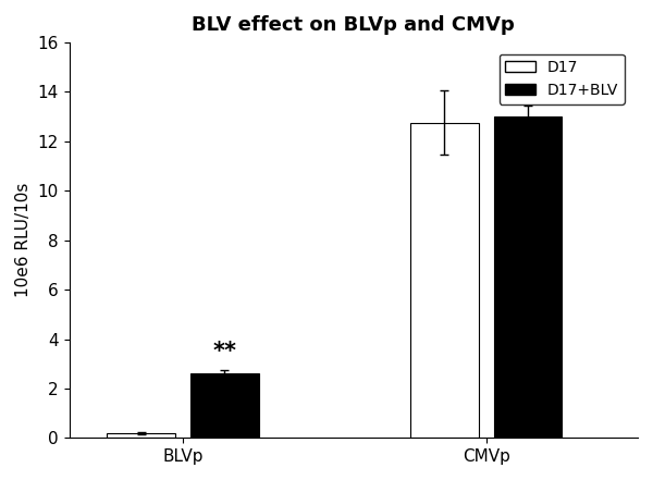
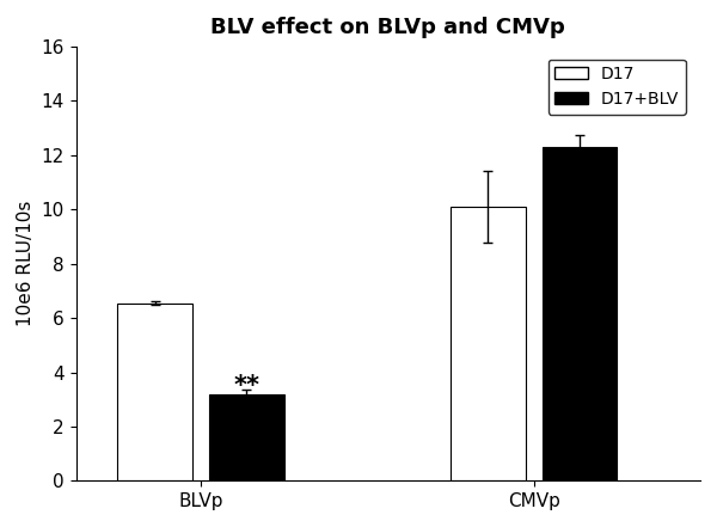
D17/BLVp: 0.20 -> 6.55
D17+BLV/BLVp: 2.6 -> 3.2
D17/CMVp: 12.75 -> 10.10
D17+BLV/CMVp: 13.0 -> 12.3
